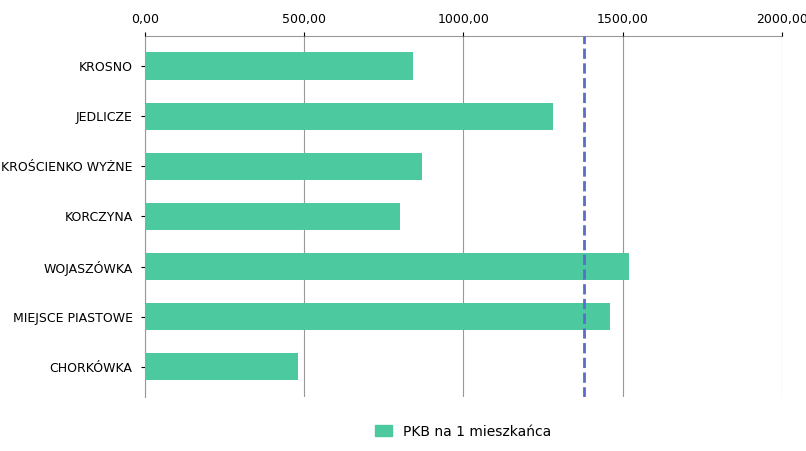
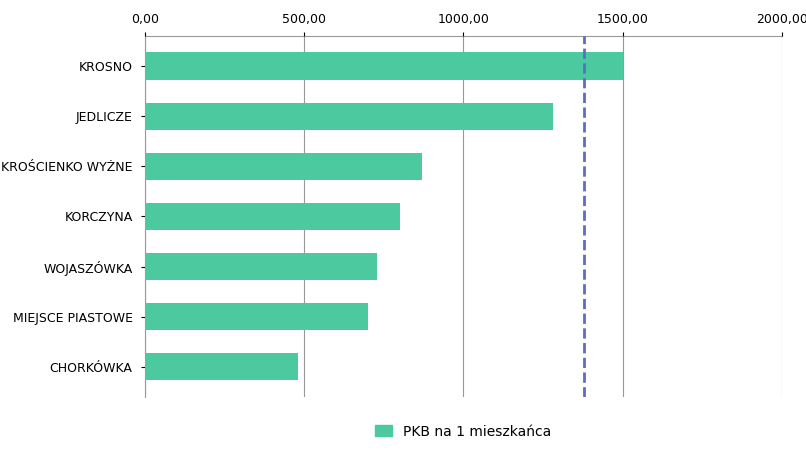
KROSNO: 840 -> 1500
WOJASZÓWKA: 1520 -> 730
MIEJSCE PIASTOWE: 1460 -> 700
